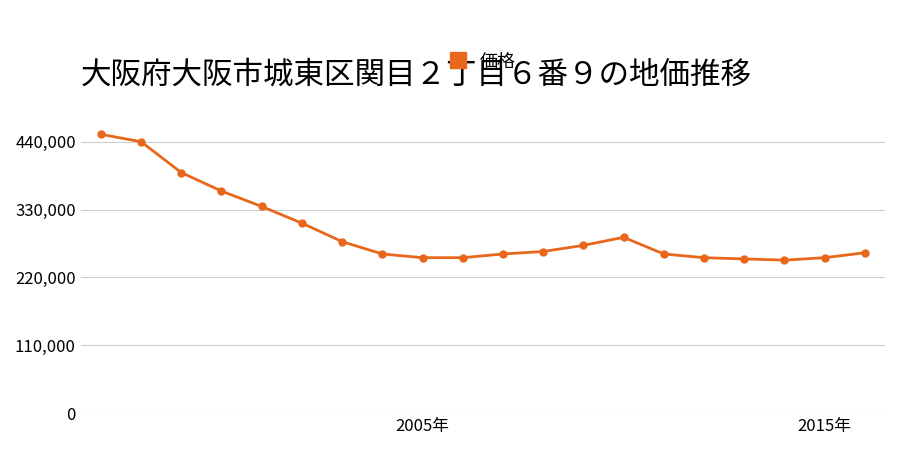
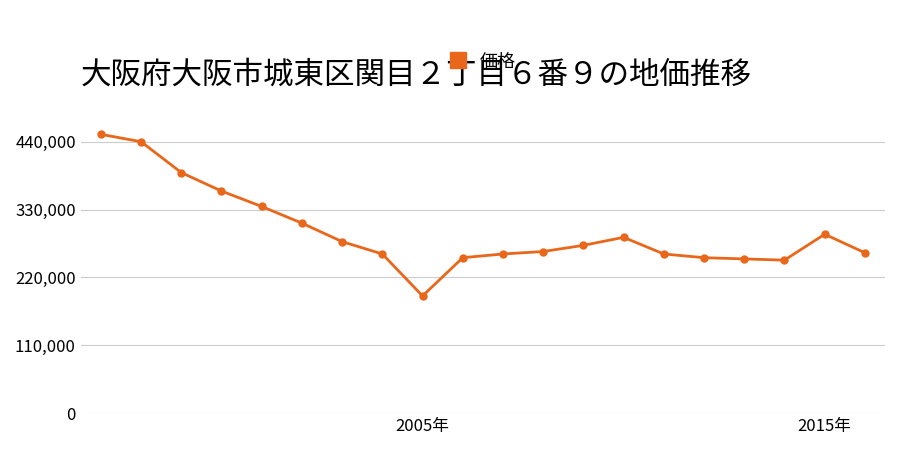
2005年: 252,000 -> 190,000
2015年: 252,000 -> 290,000
